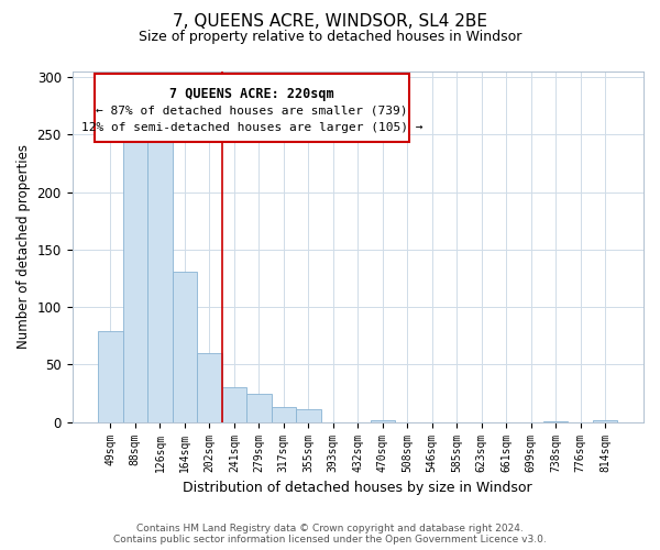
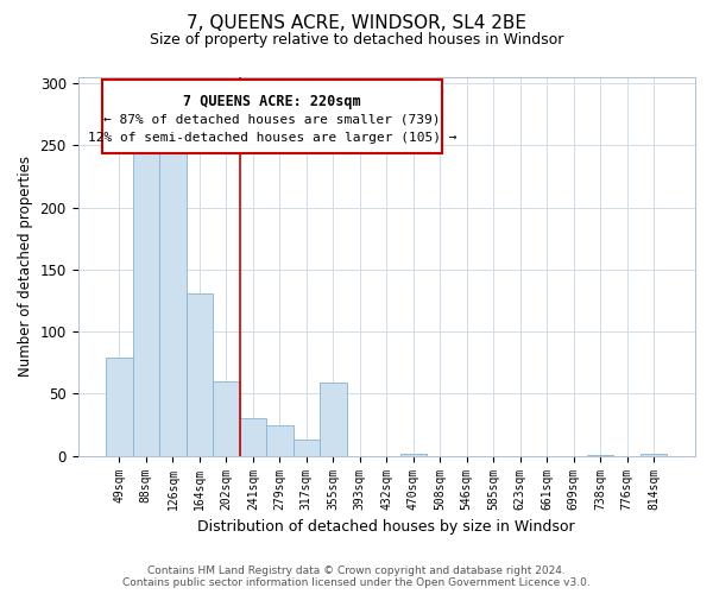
355sqm: 11 -> 59
